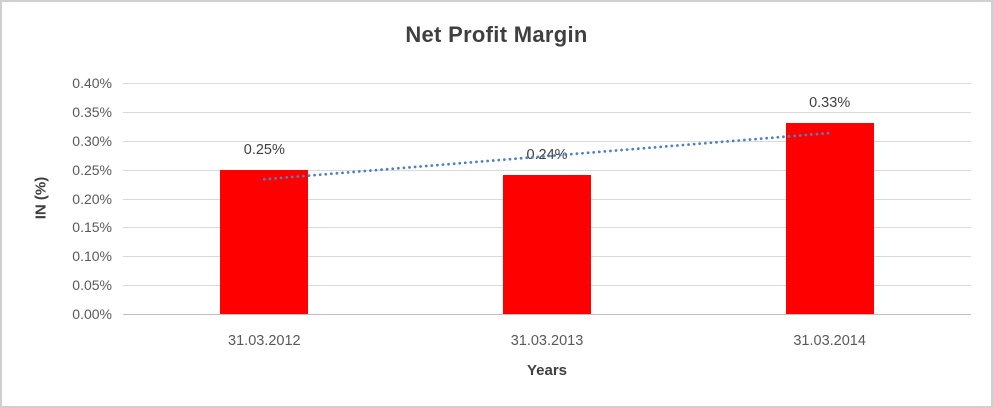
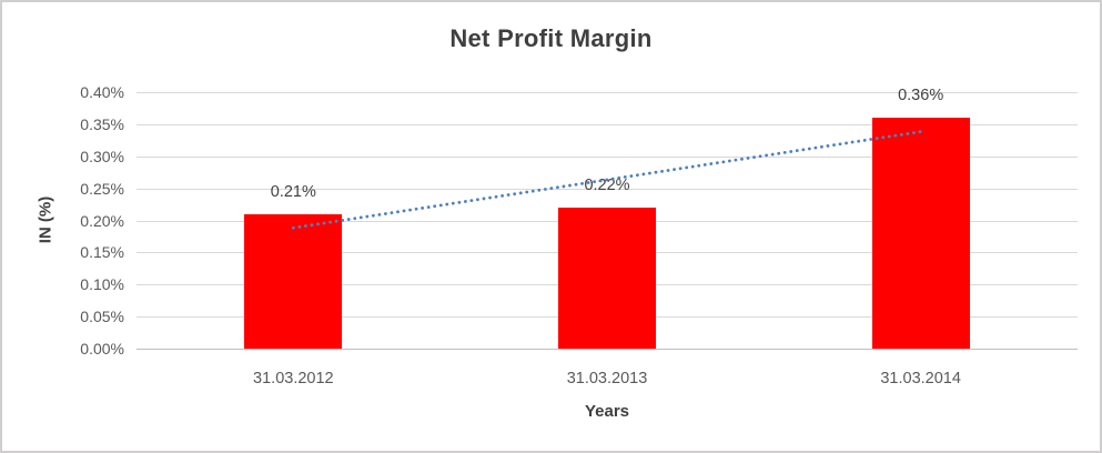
31.03.2012: 0.25% -> 0.21%
31.03.2013: 0.24% -> 0.22%
31.03.2014: 0.33% -> 0.36%
